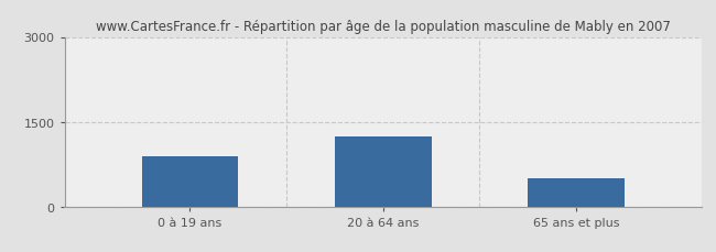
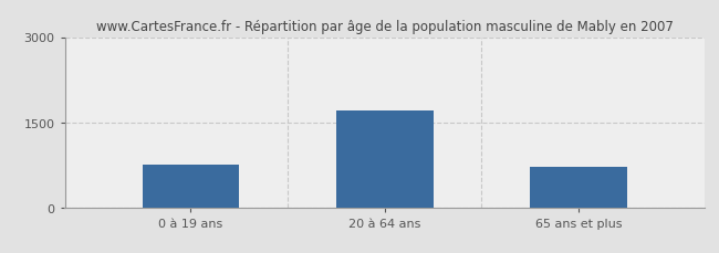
0 à 19 ans: 880 -> 750
20 à 64 ans: 1240 -> 1700
65 ans et plus: 500 -> 720
